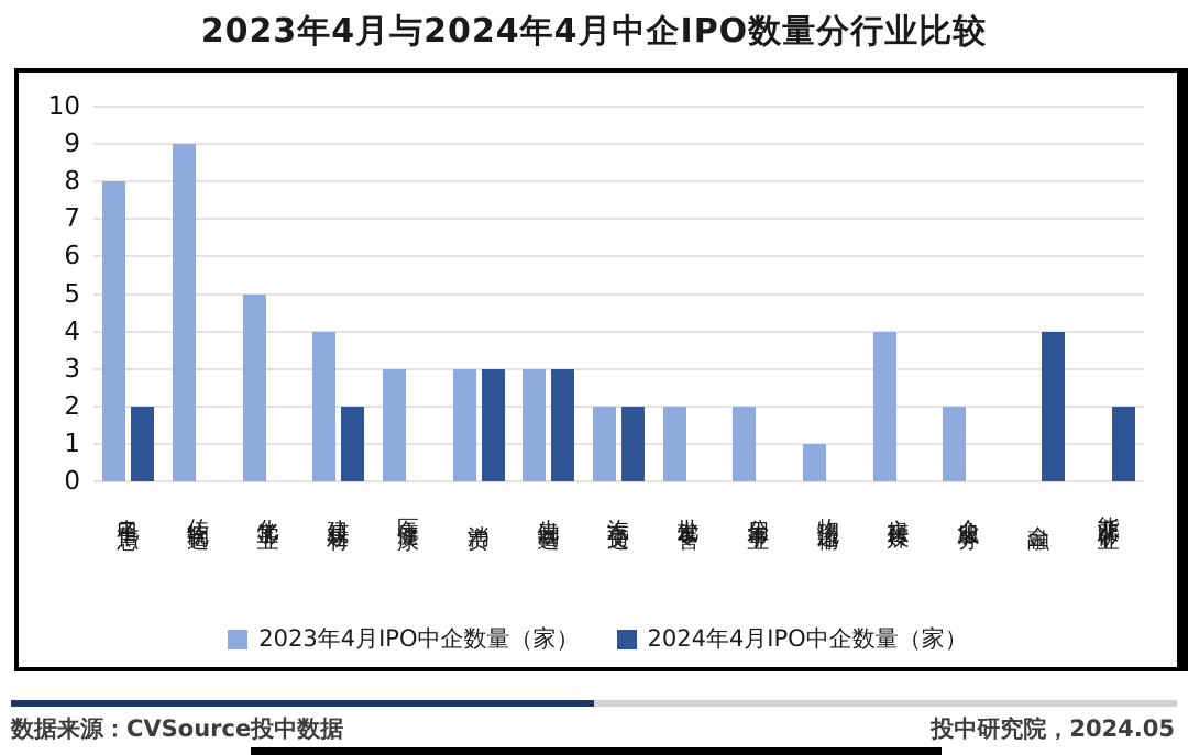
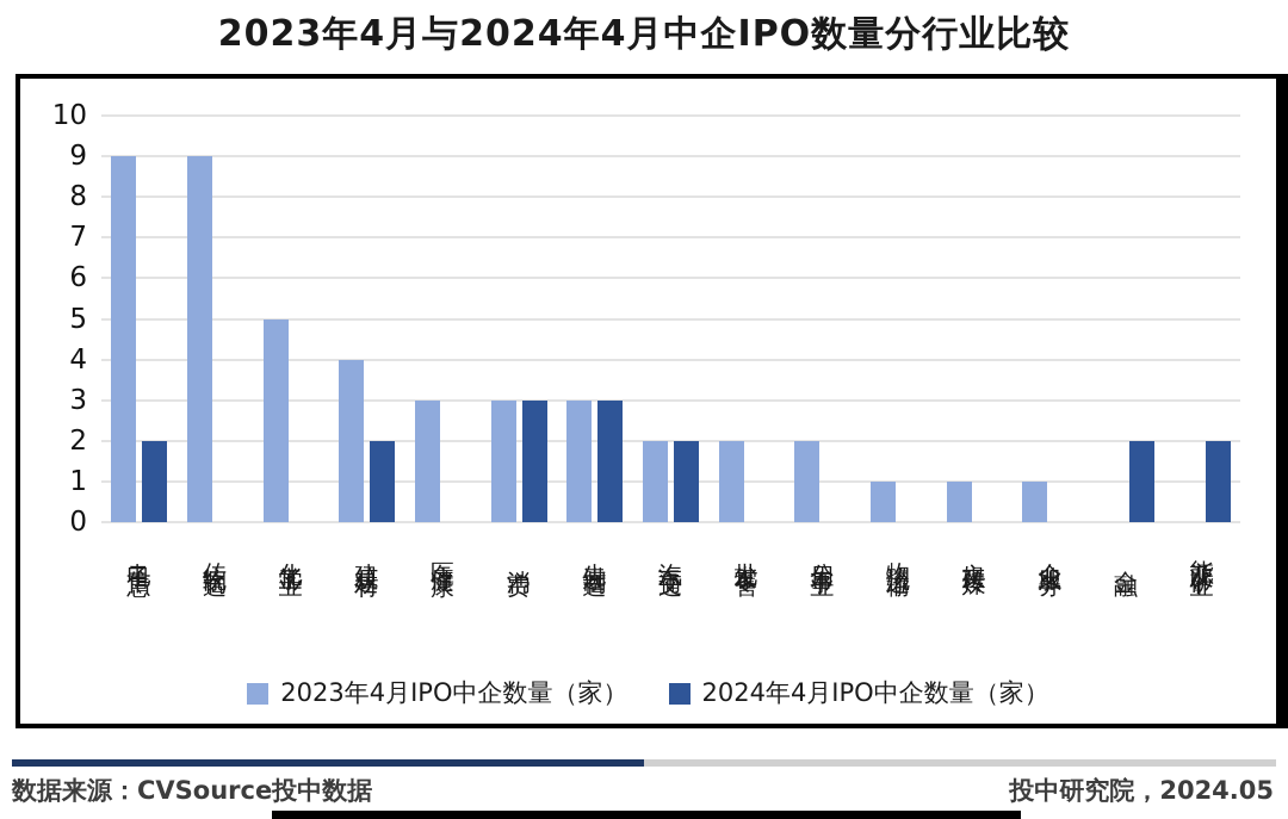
2023年4月IPO中企数量（家）/电子信息: 8 -> 9
2023年4月IPO中企数量（家）/文娱传媒: 4 -> 1
2023年4月IPO中企数量（家）/企业服务: 2 -> 1
2024年4月IPO中企数量（家）/金融: 4 -> 2
